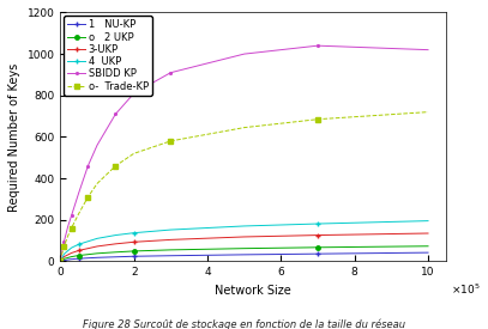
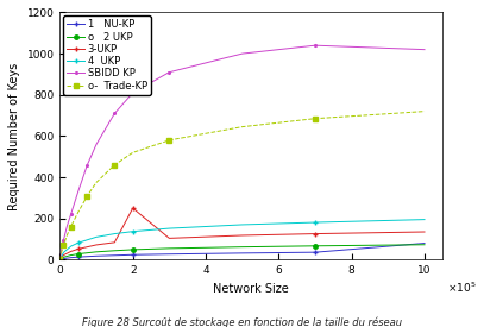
3-UKP/2: 90 -> 250
1 NU-KP/10: 40 -> 80
